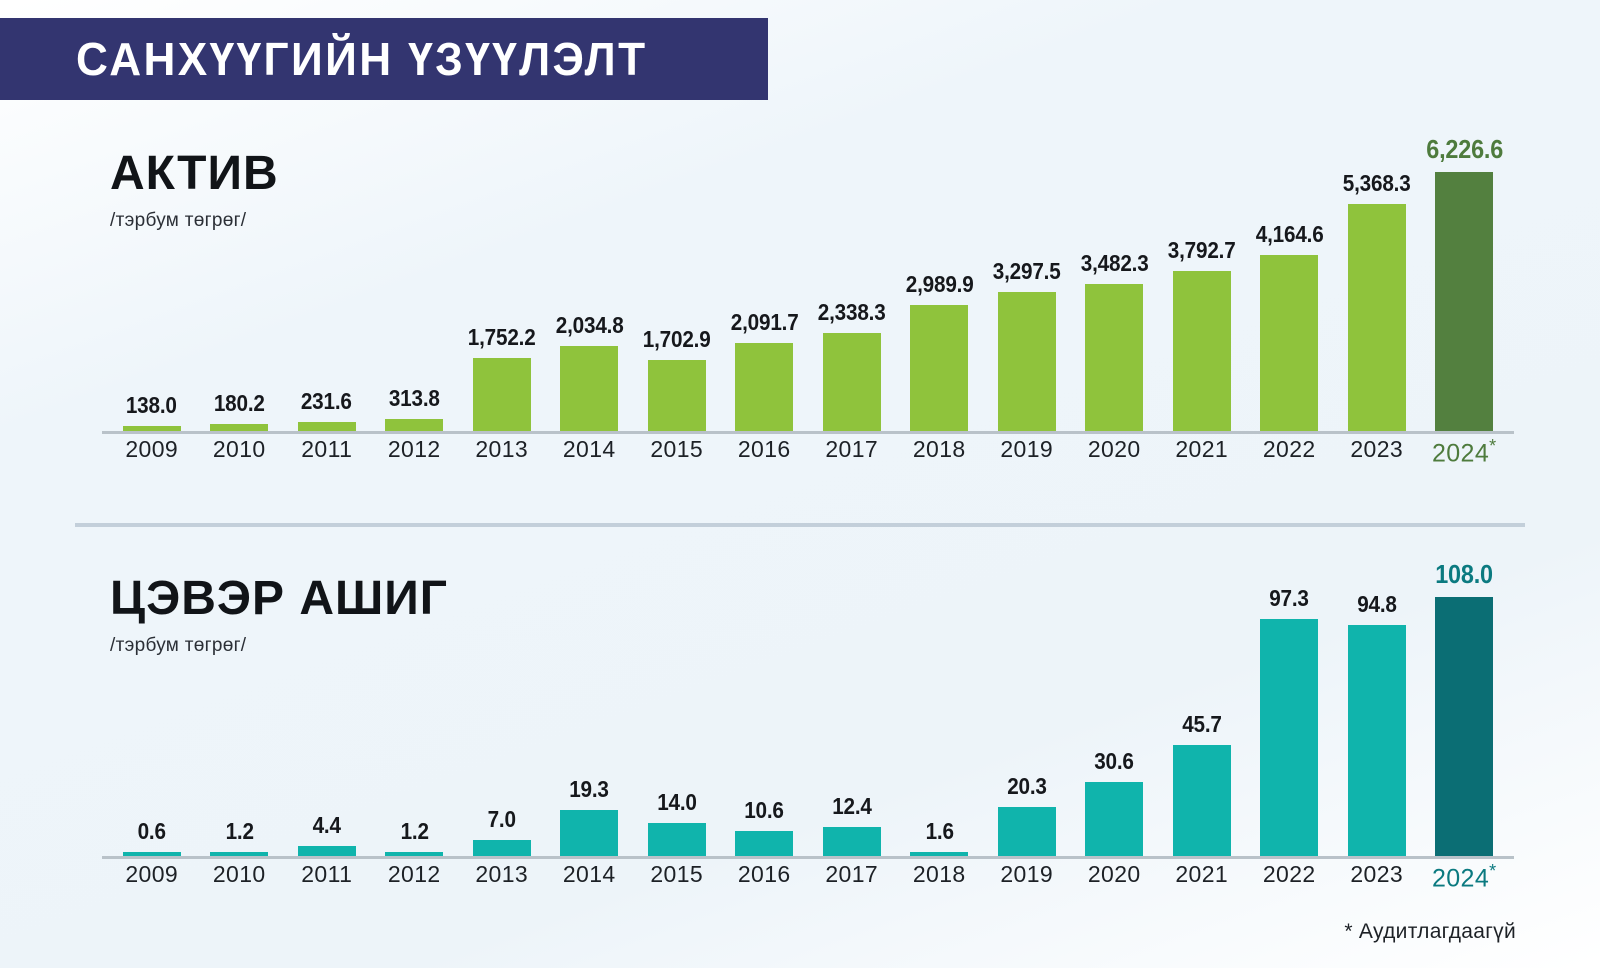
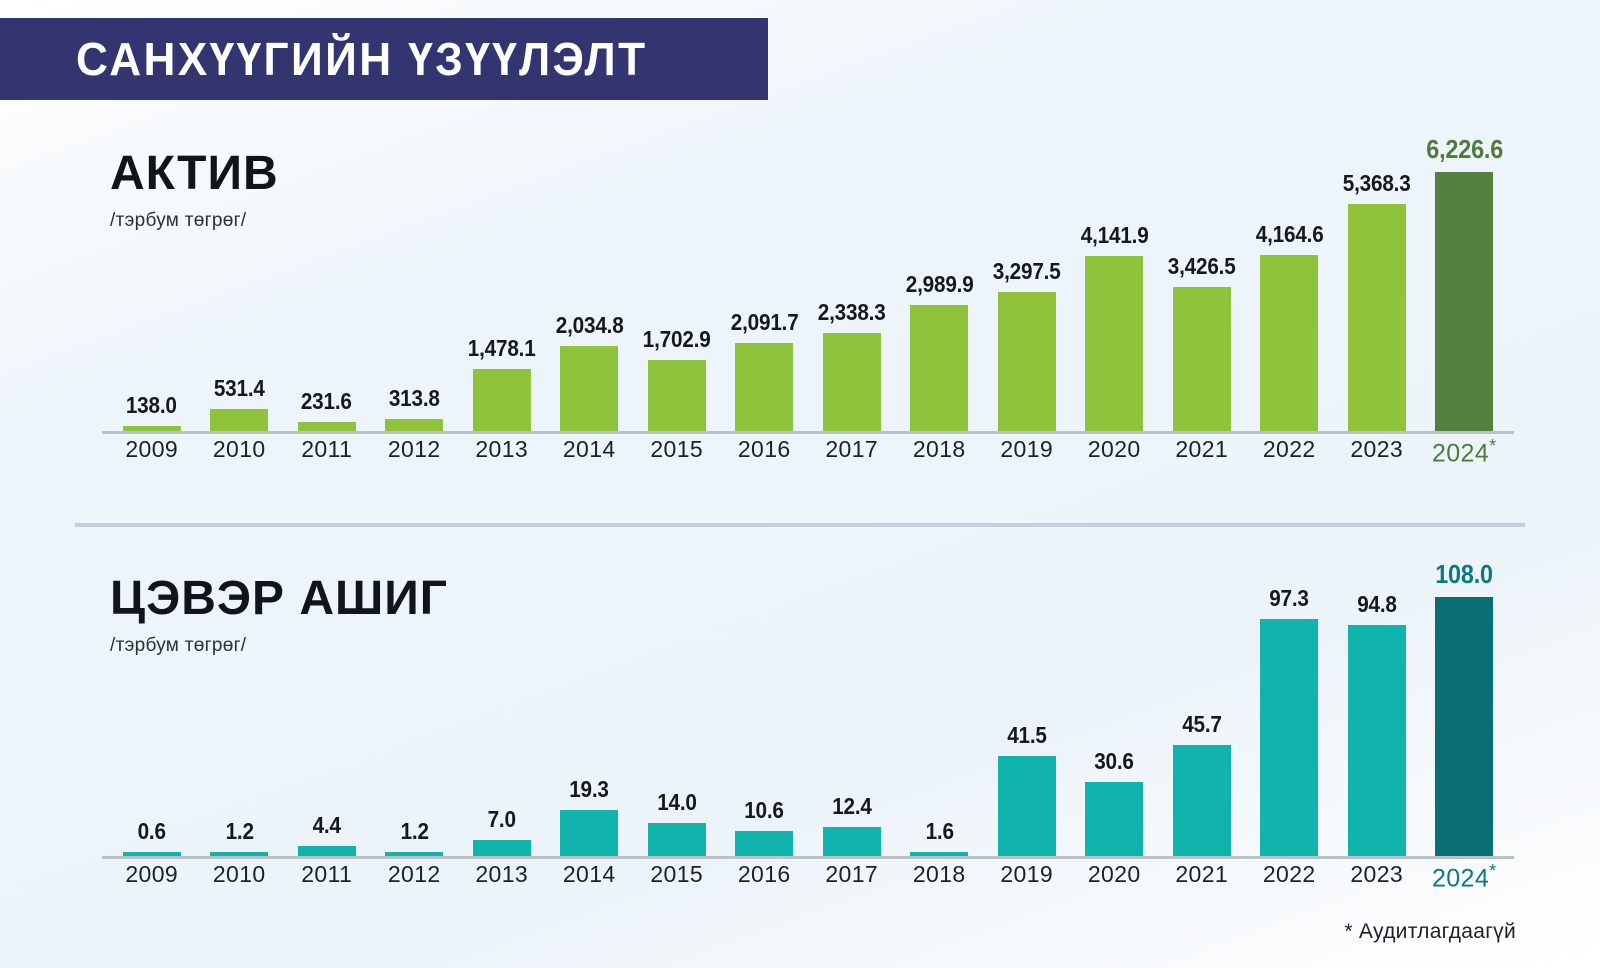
АКТИВ/2010: 180.2 -> 531.4
АКТИВ/2013: 1,752.2 -> 1,478.1
АКТИВ/2020: 3,482.3 -> 4,141.9
АКТИВ/2021: 3,792.7 -> 3,426.5
ЦЭВЭР АШИГ/2019: 20.3 -> 41.5
